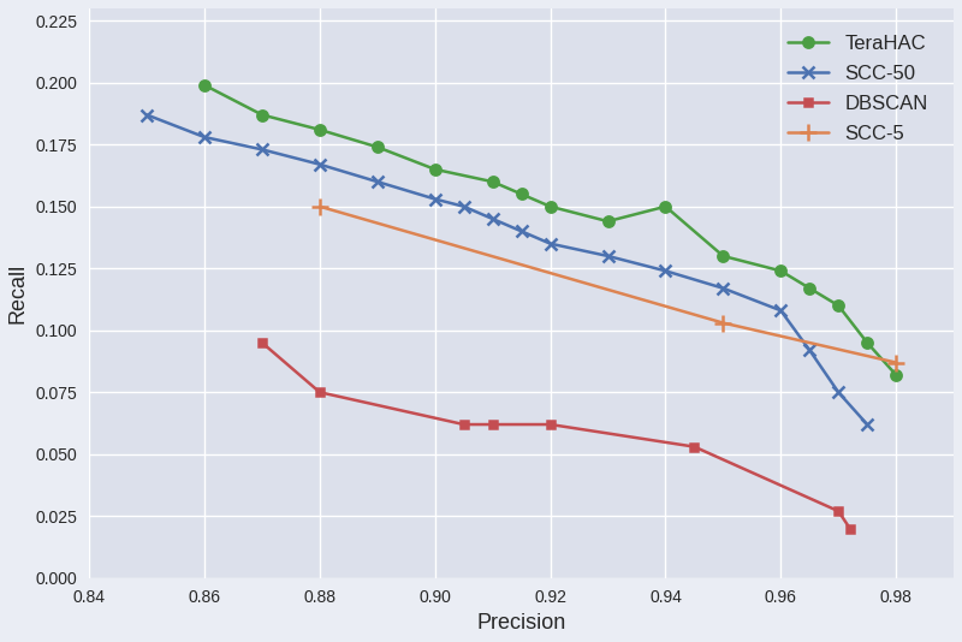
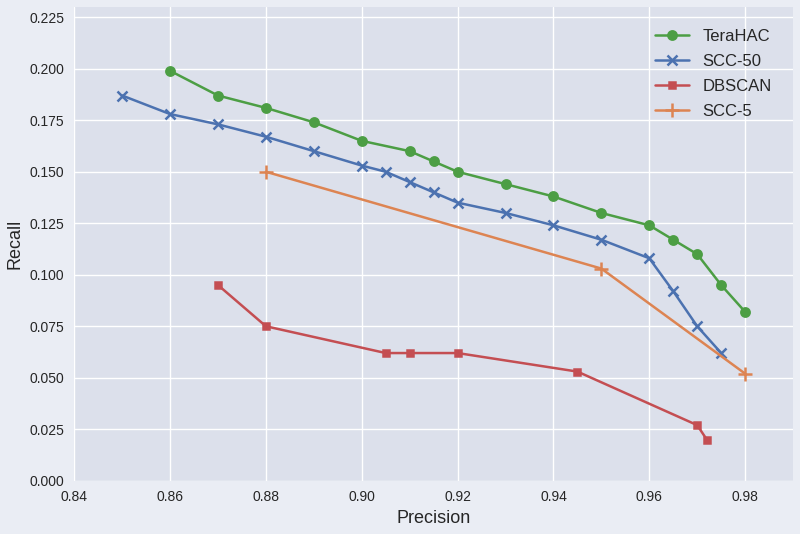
TeraHAC/0.94: 0.150 -> 0.138
SCC-5/0.98: 0.087 -> 0.052
